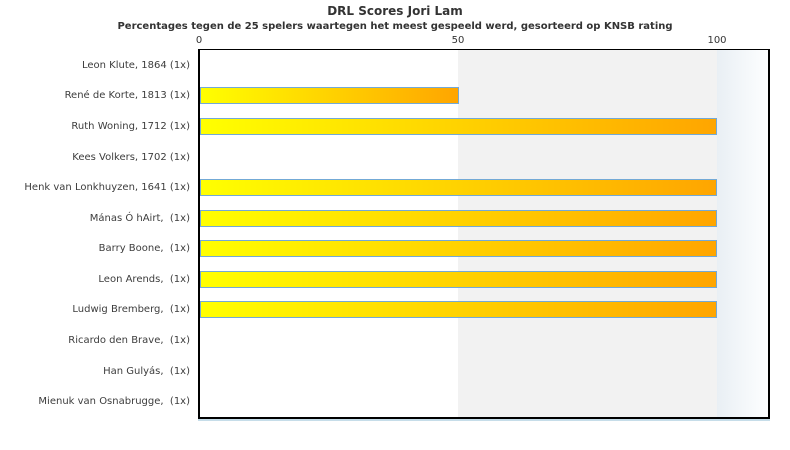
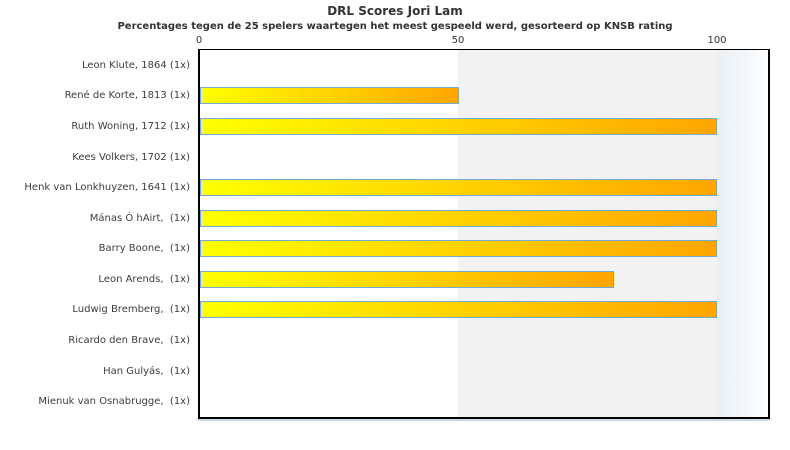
Leon Arends, (1x): 100 -> 80
